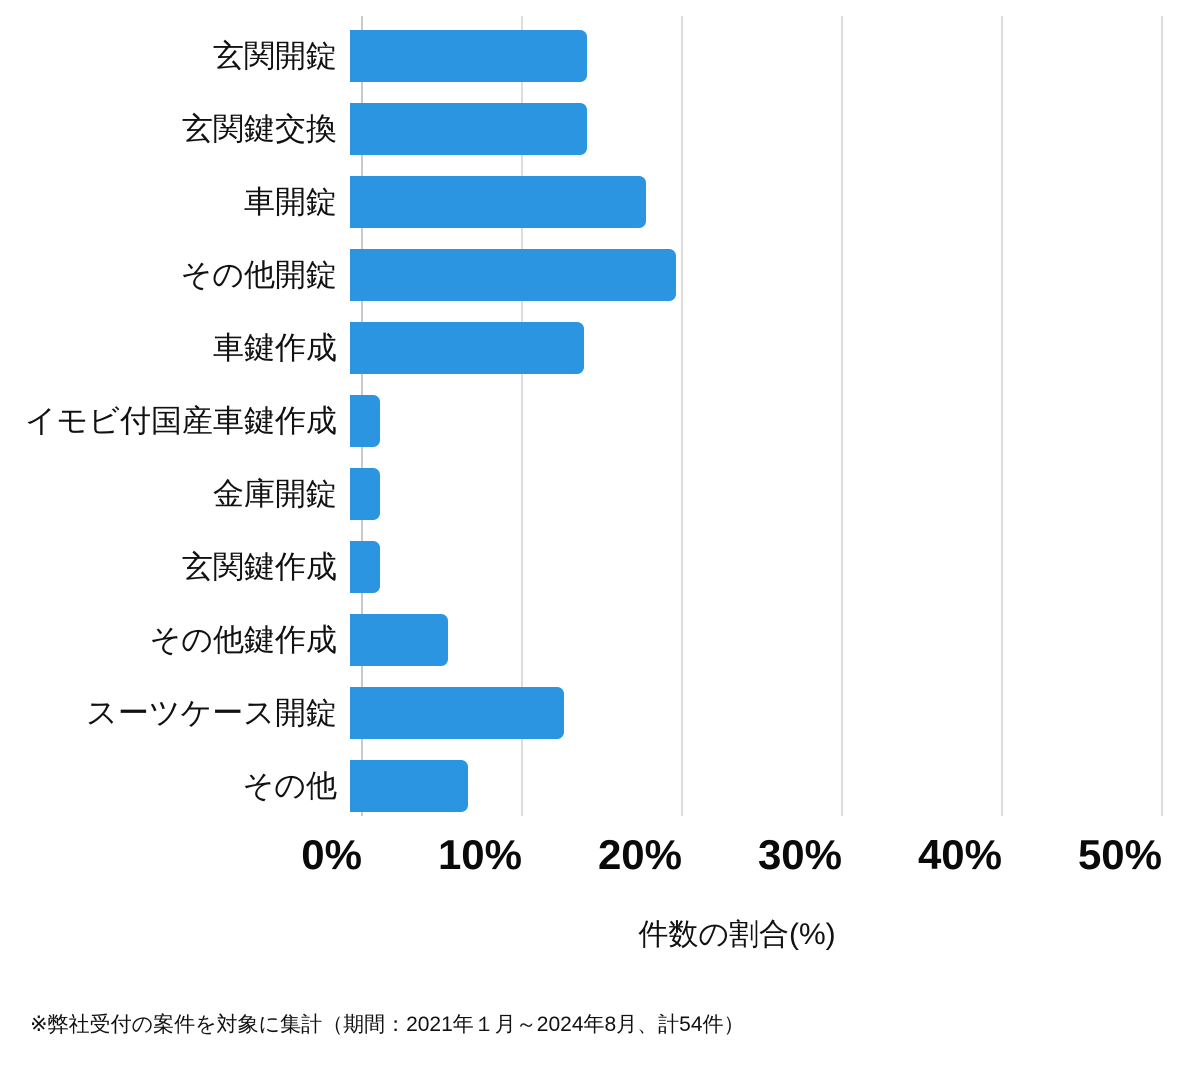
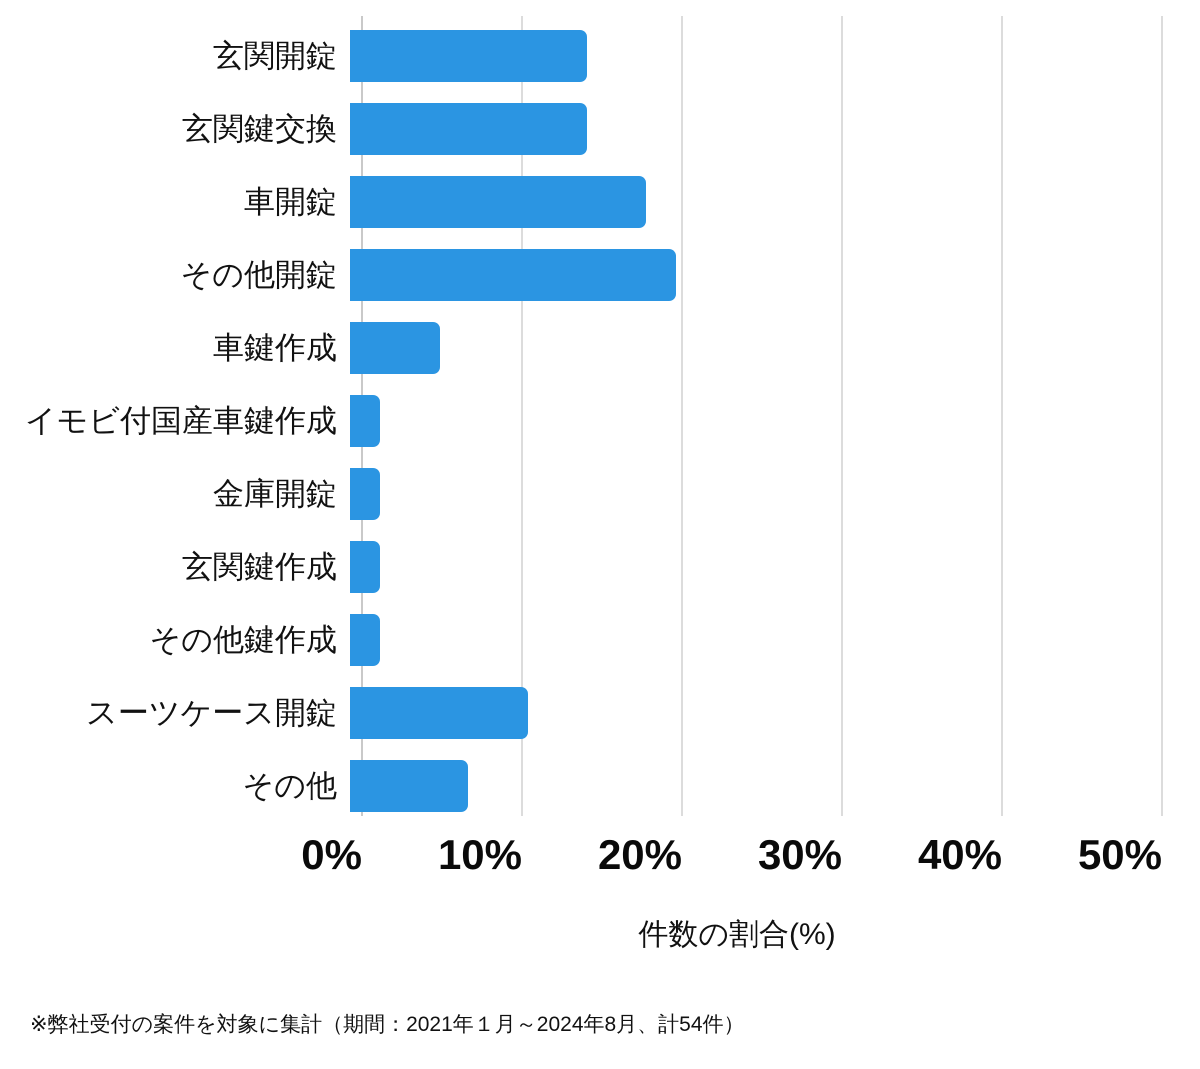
車鍵作成: 14.6% -> 5.6%
その他鍵作成: 6.1% -> 1.9%
スーツケース開錠: 13.4% -> 11.1%
